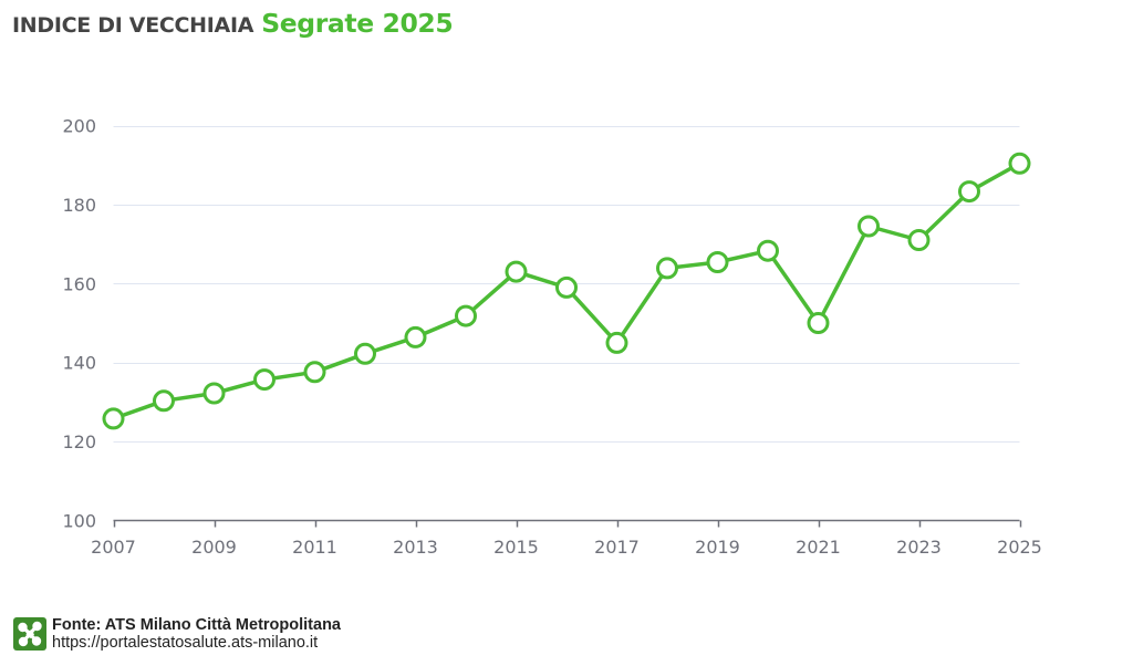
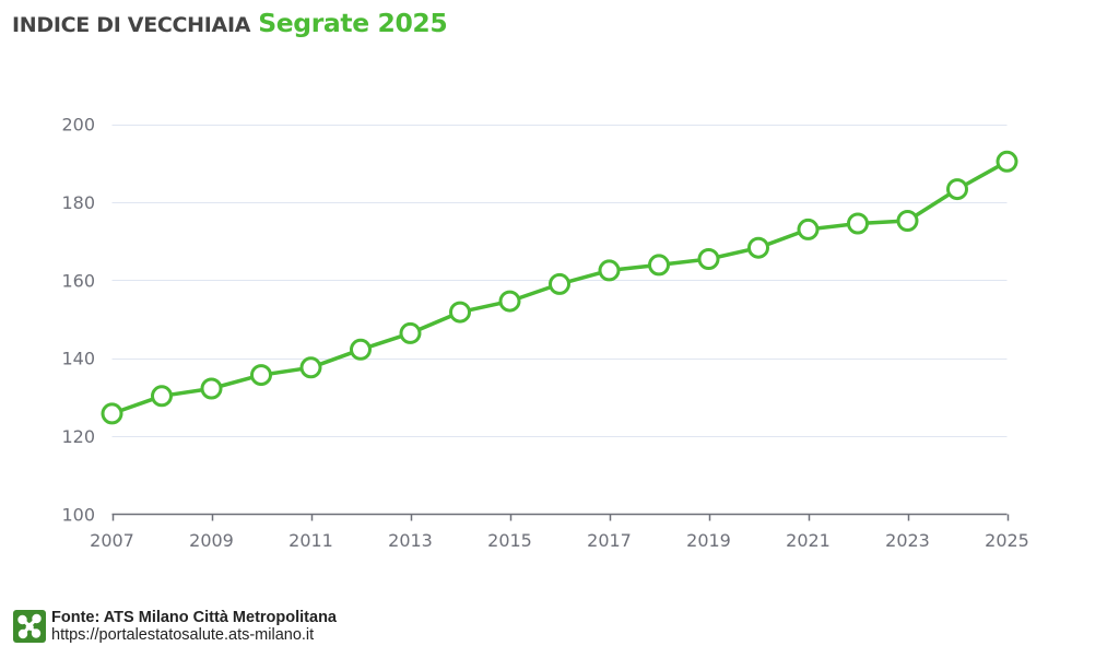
2015: 163 -> 155
2017: 145 -> 162
2021: 150 -> 173
2023: 171 -> 175
